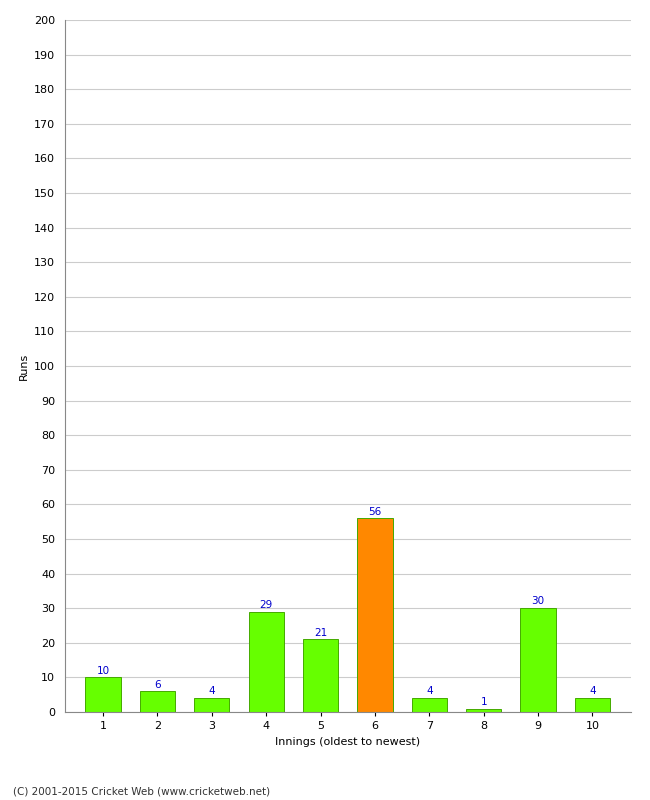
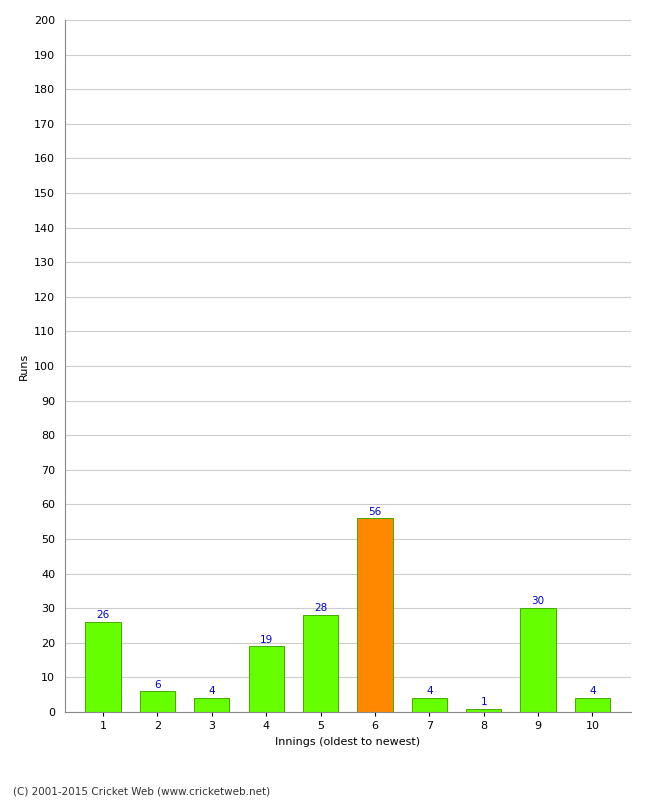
1: 10 -> 26
4: 29 -> 19
5: 21 -> 28
